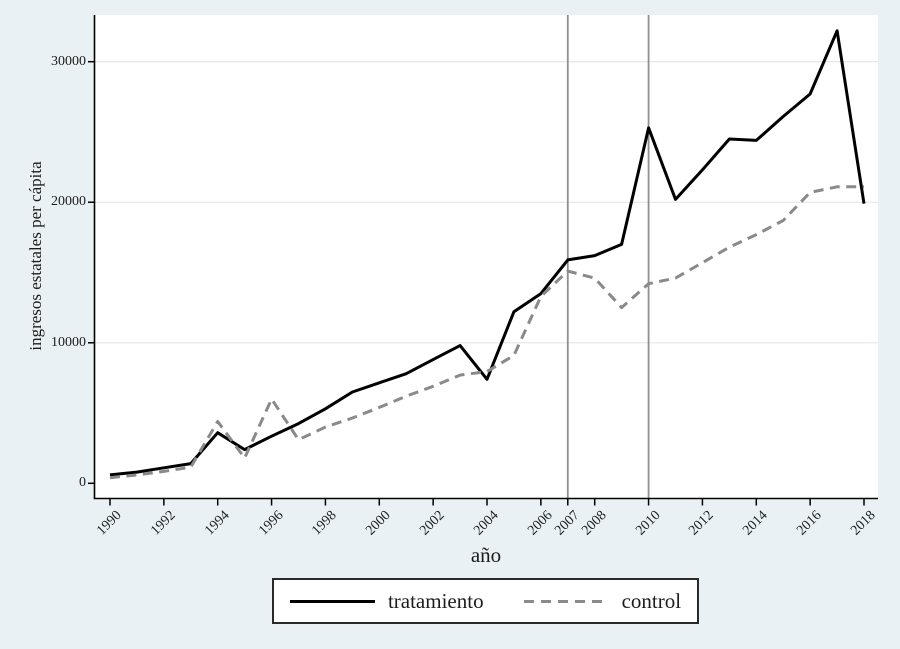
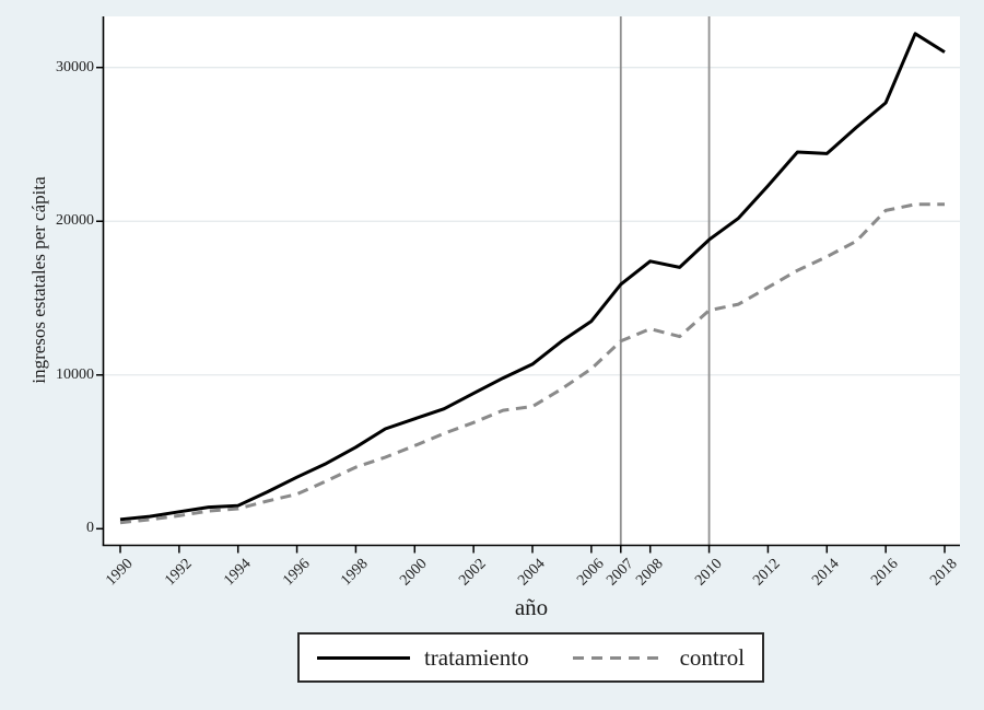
tratamiento/1994: 3600 -> 1500
control/1994: 4400 -> 1300
control/1996: 6000 -> 2200
tratamiento/2004: 7400 -> 10700
control/2006: 13300 -> 10400
control/2007: 15100 -> 12200
tratamiento/2008: 16200 -> 17400
control/2008: 14600 -> 13000
tratamiento/2010: 25300 -> 18800
tratamiento/2018: 19900 -> 31000
